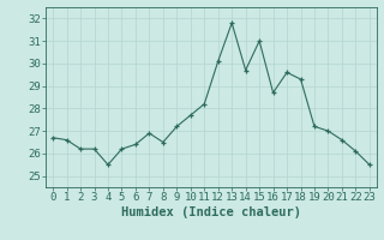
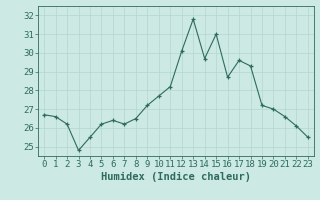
3: 26.2 -> 24.8
7: 26.9 -> 26.2
